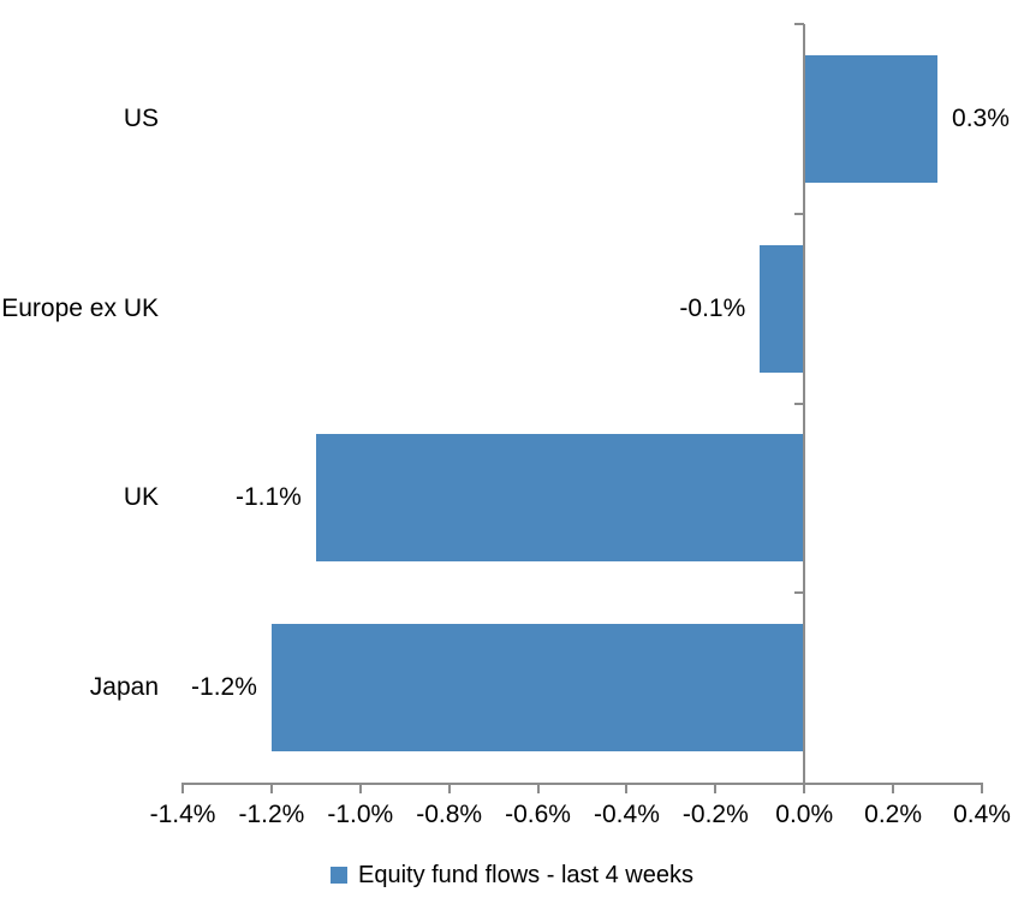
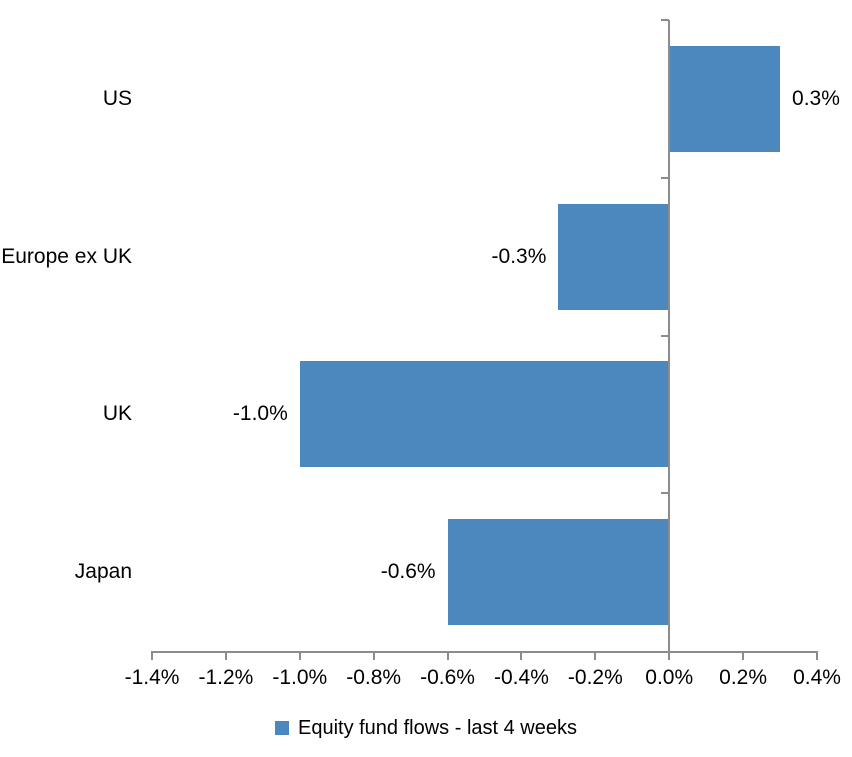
Europe ex UK: -0.1% -> -0.3%
UK: -1.1% -> -1.0%
Japan: -1.2% -> -0.6%
